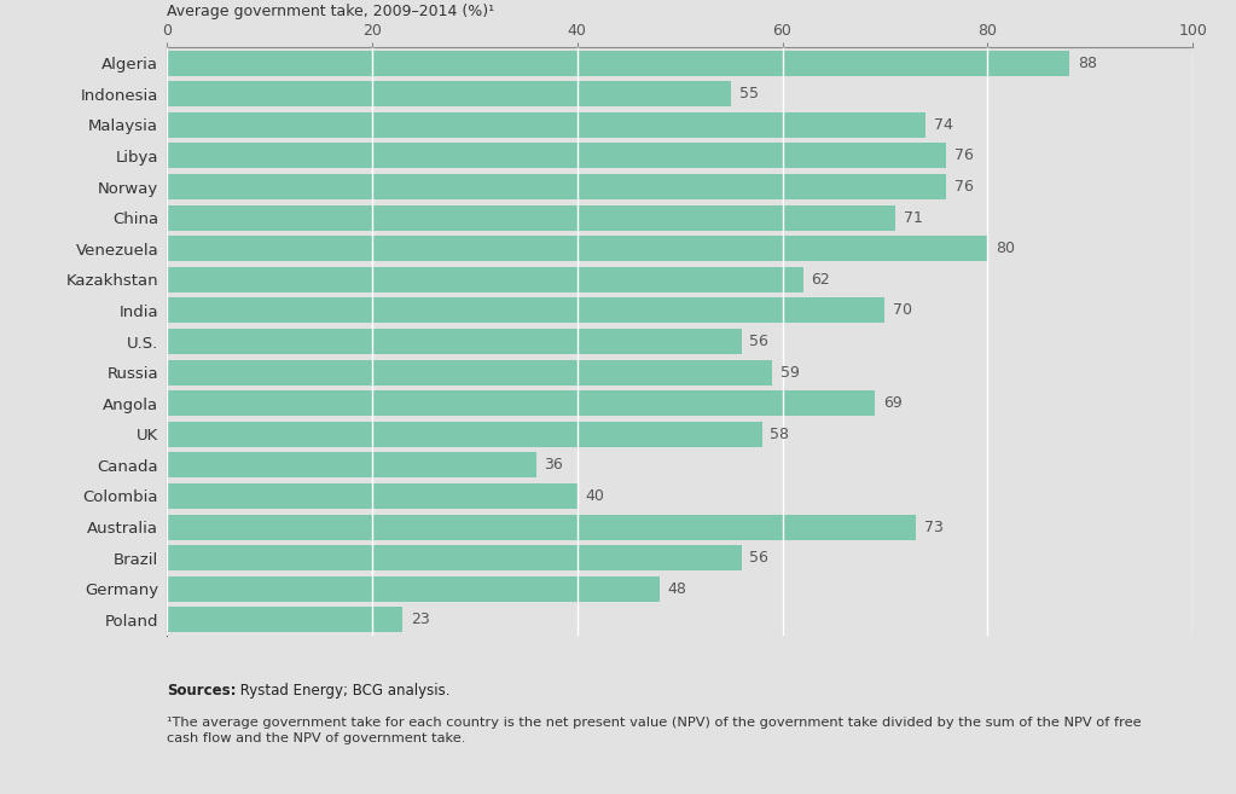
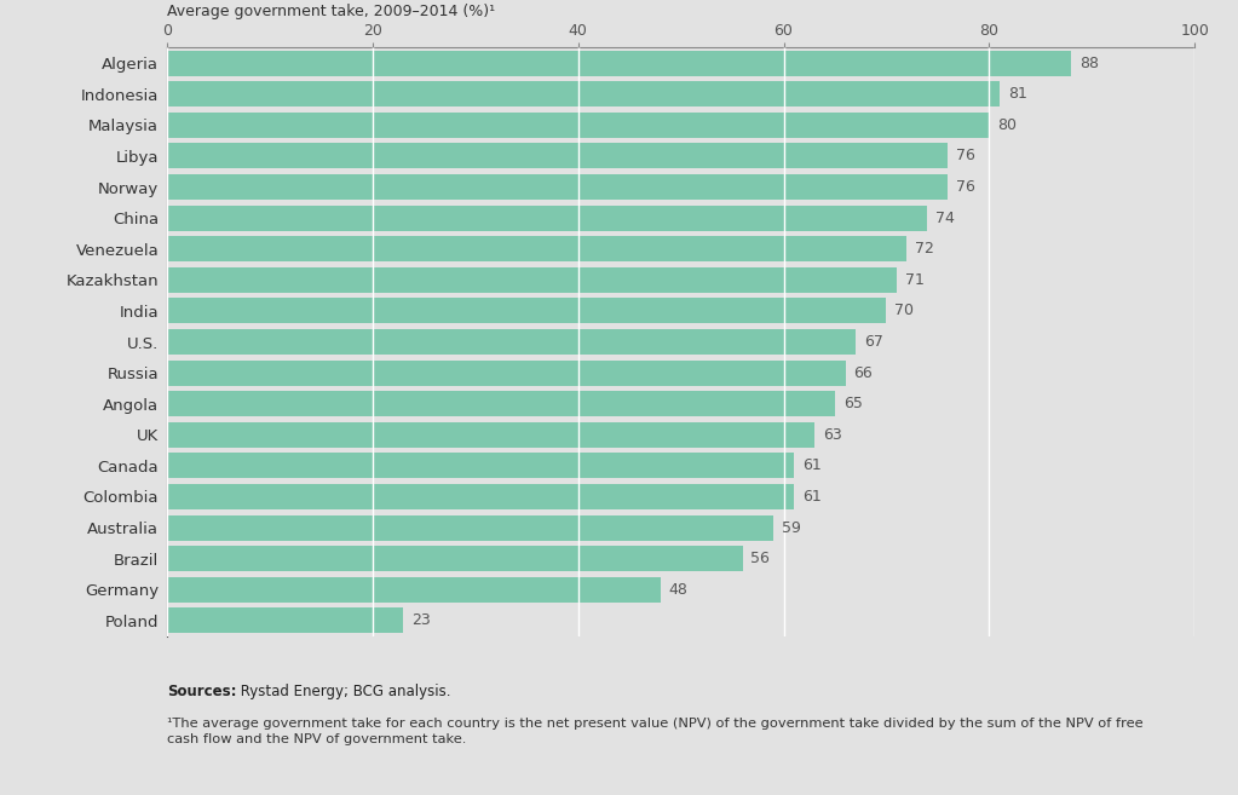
Indonesia: 55 -> 81
Malaysia: 74 -> 80
China: 71 -> 74
Venezuela: 80 -> 72
Kazakhstan: 62 -> 71
U.S.: 56 -> 67
Russia: 59 -> 66
Angola: 69 -> 65
UK: 58 -> 63
Canada: 36 -> 61
Colombia: 40 -> 61
Australia: 73 -> 59
